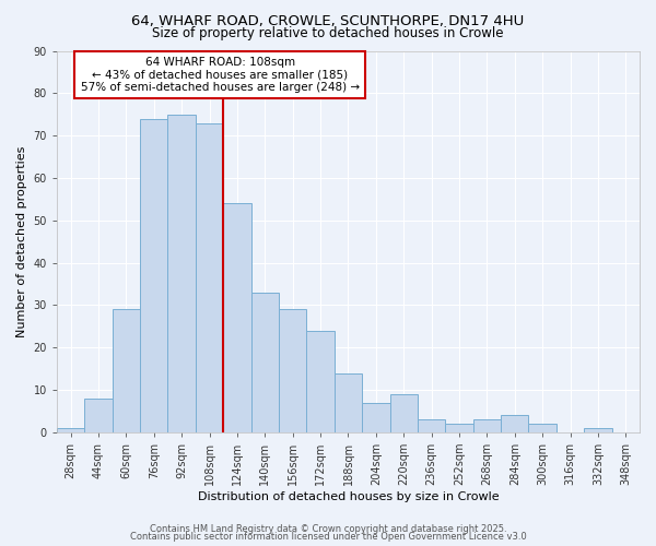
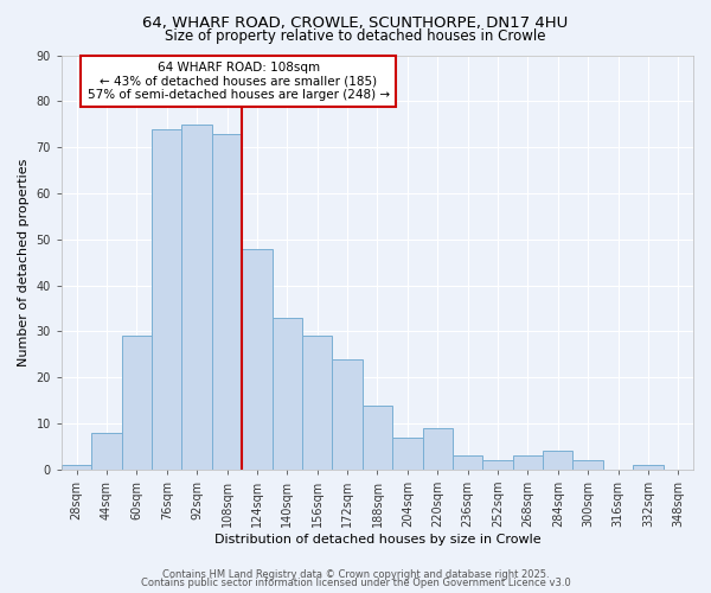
124sqm: 54 -> 48
